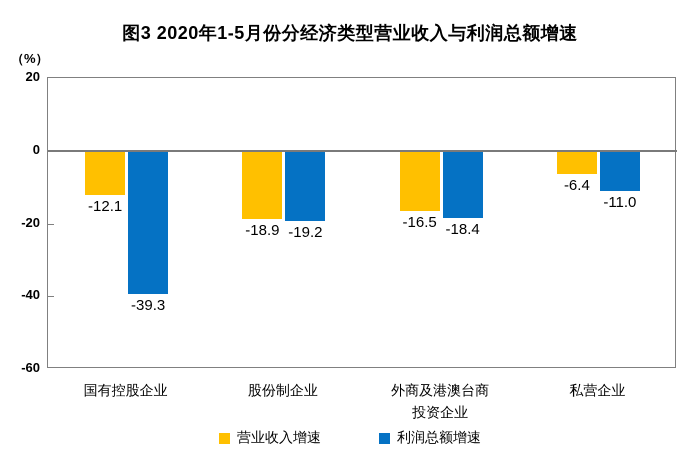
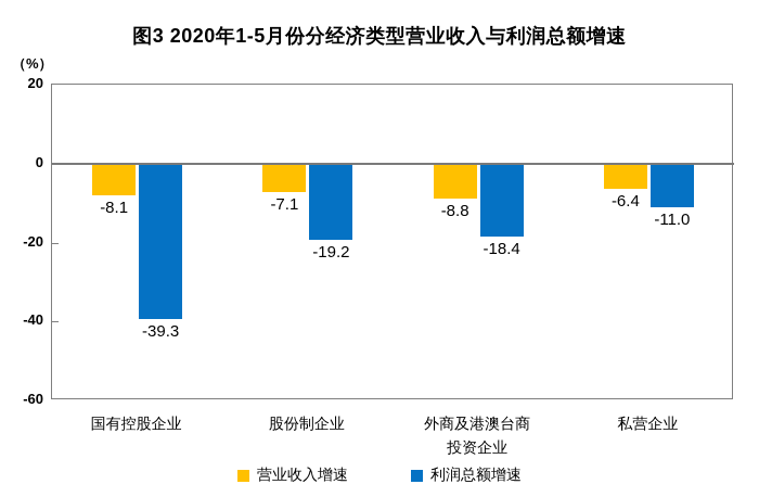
营业收入增速/国有控股企业: -12.1 -> -8.1
营业收入增速/股份制企业: -18.9 -> -7.1
营业收入增速/外商及港澳台商 投资企业: -16.5 -> -8.8
